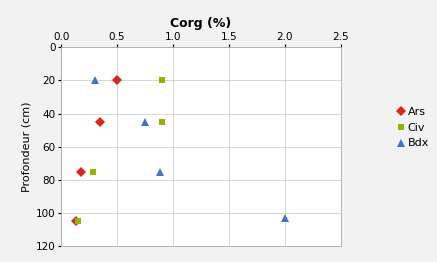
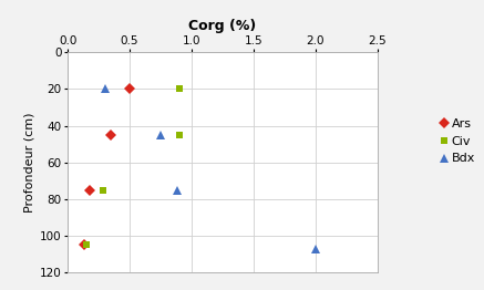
Bdx/2.0: 103 -> 107
